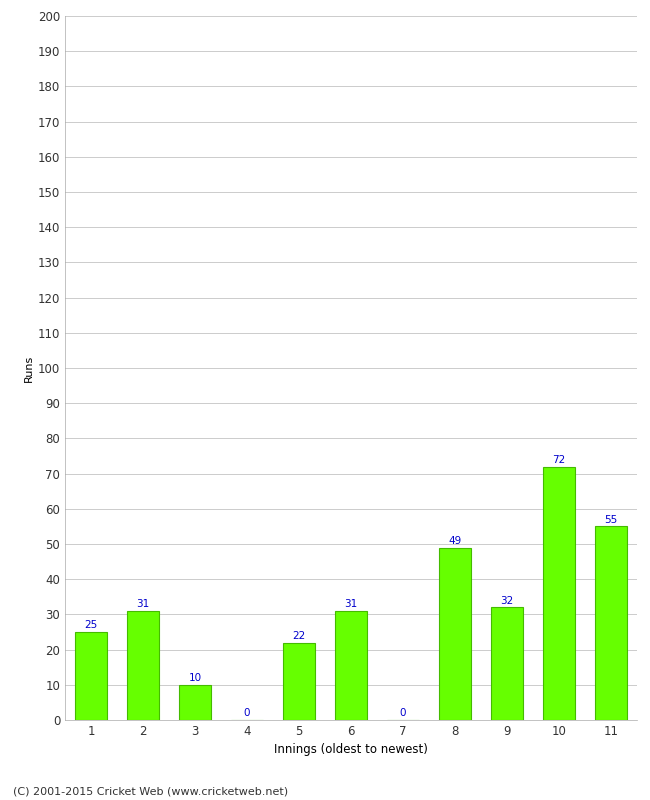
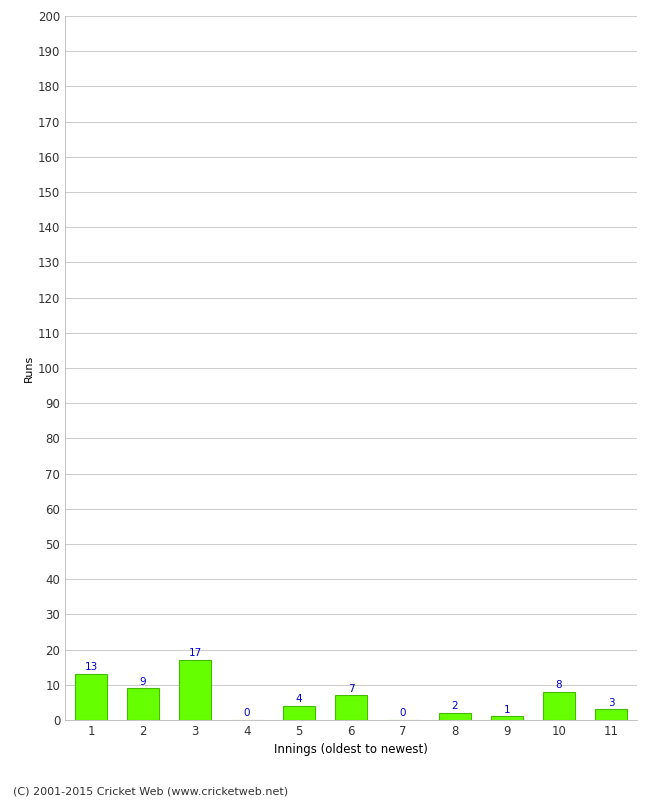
1: 25 -> 13
2: 31 -> 9
3: 10 -> 17
5: 22 -> 4
6: 31 -> 7
8: 49 -> 2
9: 32 -> 1
10: 72 -> 8
11: 55 -> 3
